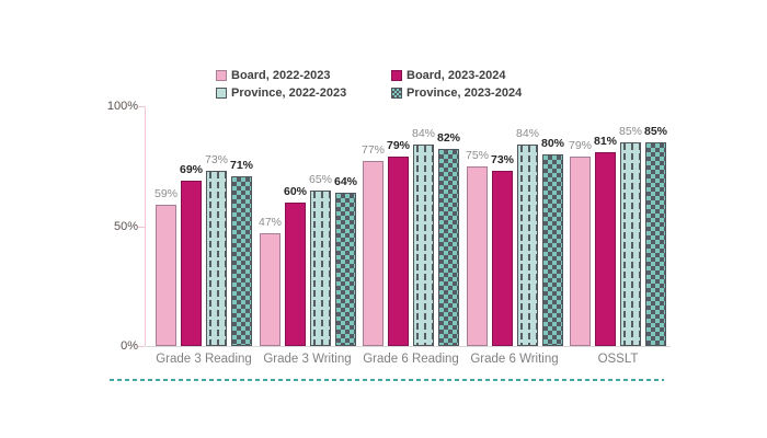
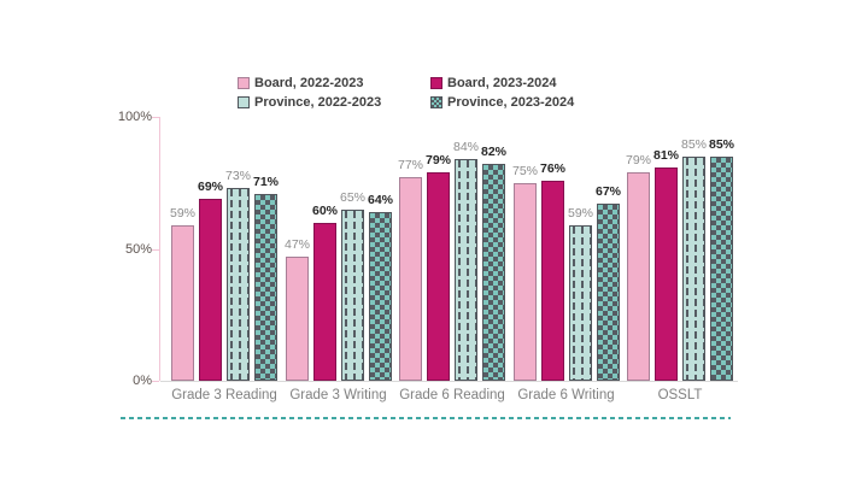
Board, 2023-2024/Grade 6 Writing: 73% -> 76%
Province, 2022-2023/Grade 6 Writing: 84% -> 59%
Province, 2023-2024/Grade 6 Writing: 80% -> 67%
